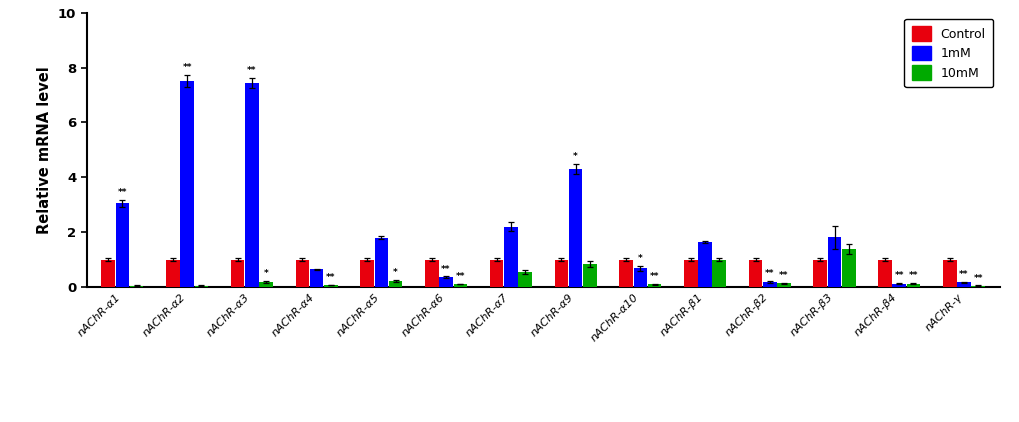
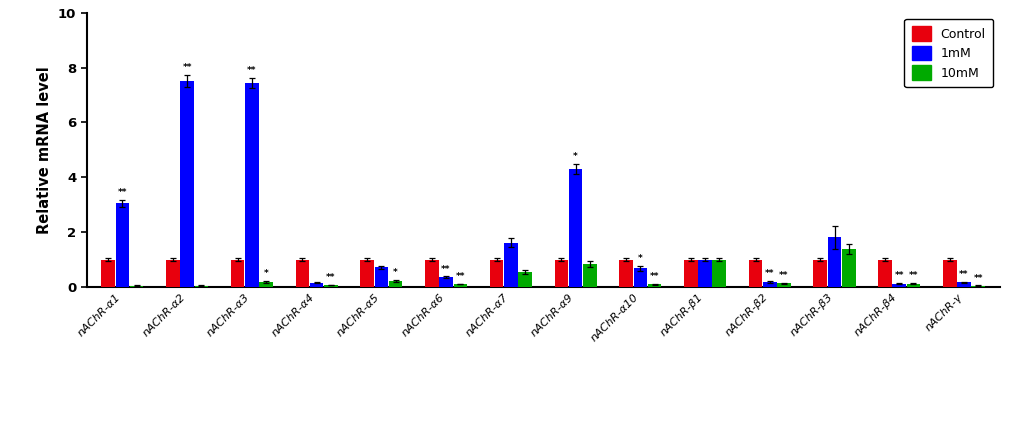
1mM/nAChR-α4: 0.65 -> 0.15
1mM/nAChR-α5: 1.80 -> 0.72
1mM/nAChR-α7: 2.20 -> 1.62
1mM/nAChR-β1: 1.65 -> 1.00
